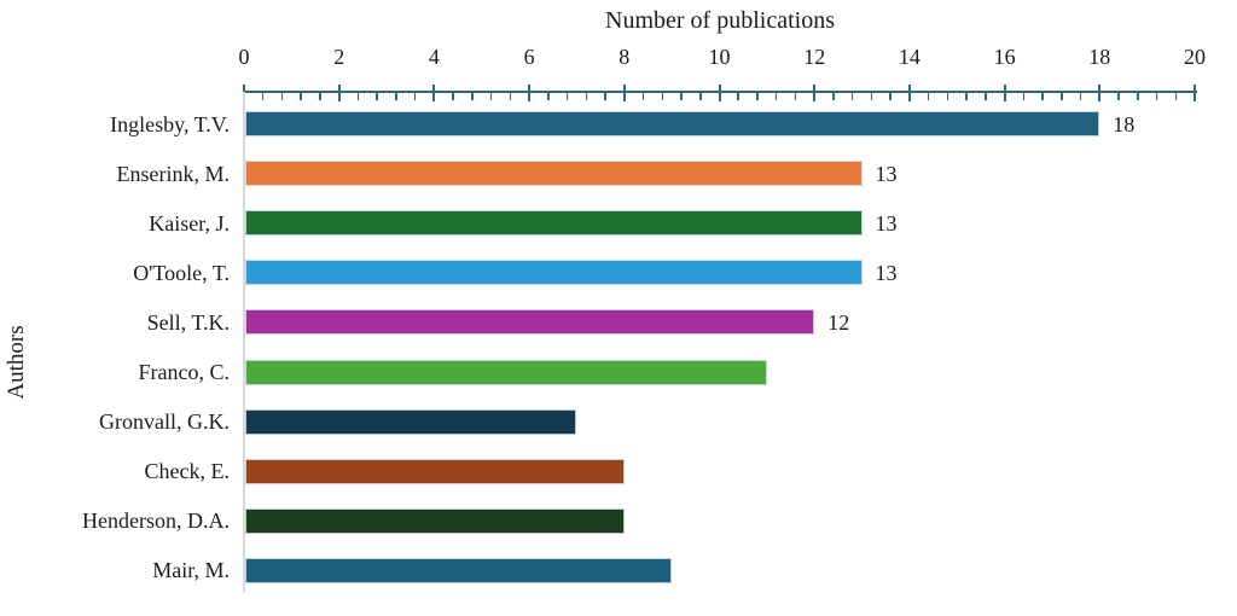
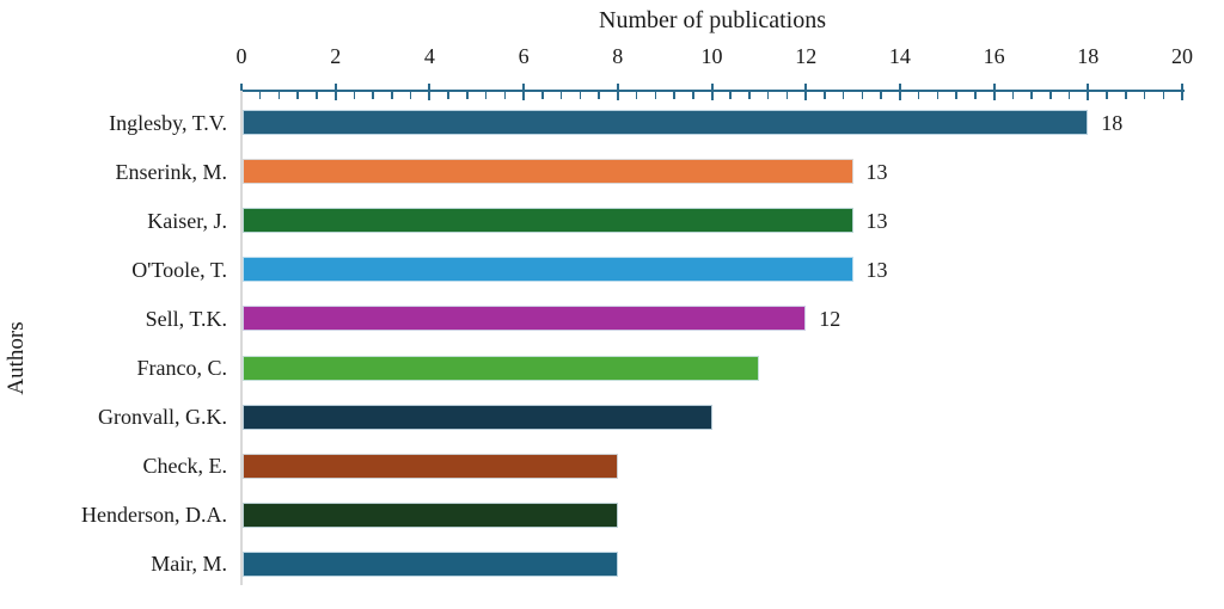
Gronvall, G.K.: 7 -> 10
Mair, M.: 9 -> 8
